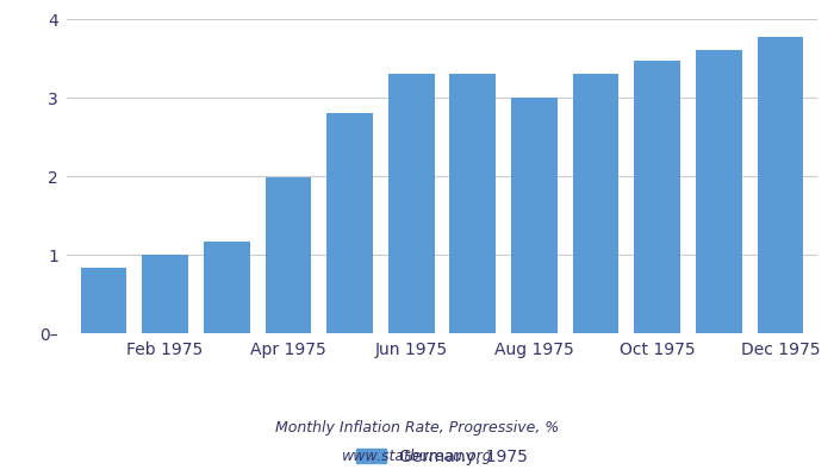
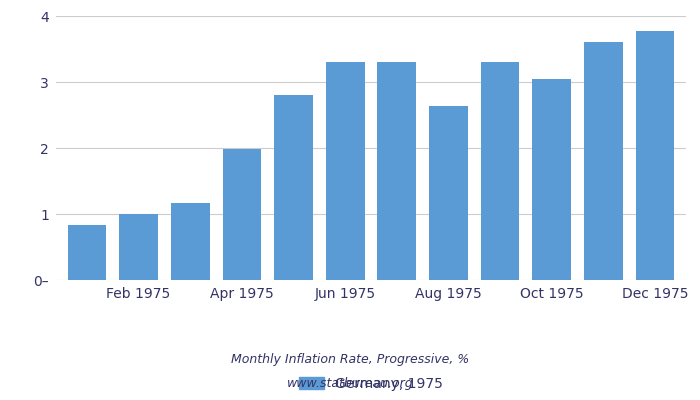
Aug 1975: 3.00 -> 2.64
Oct 1975: 3.47 -> 3.04
